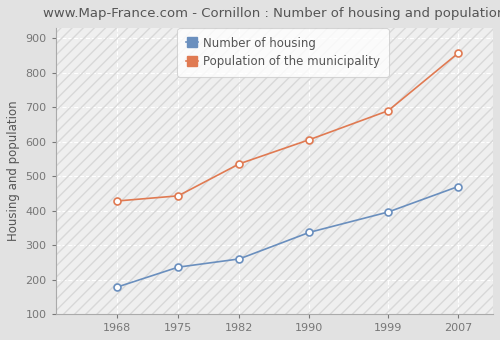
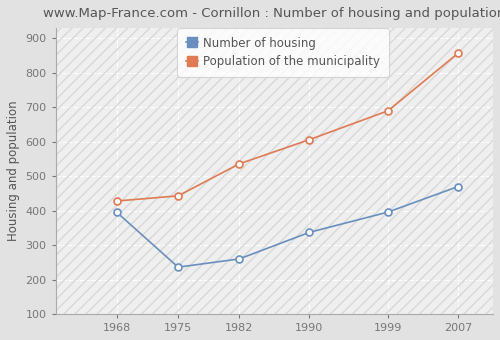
Number of housing/1968: 178 -> 395
